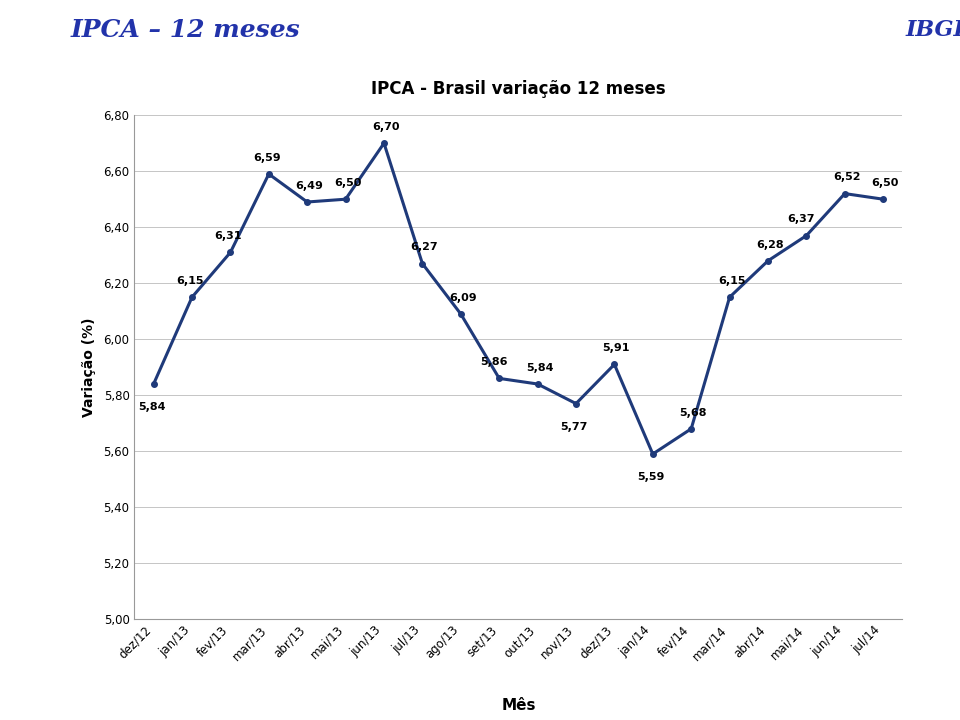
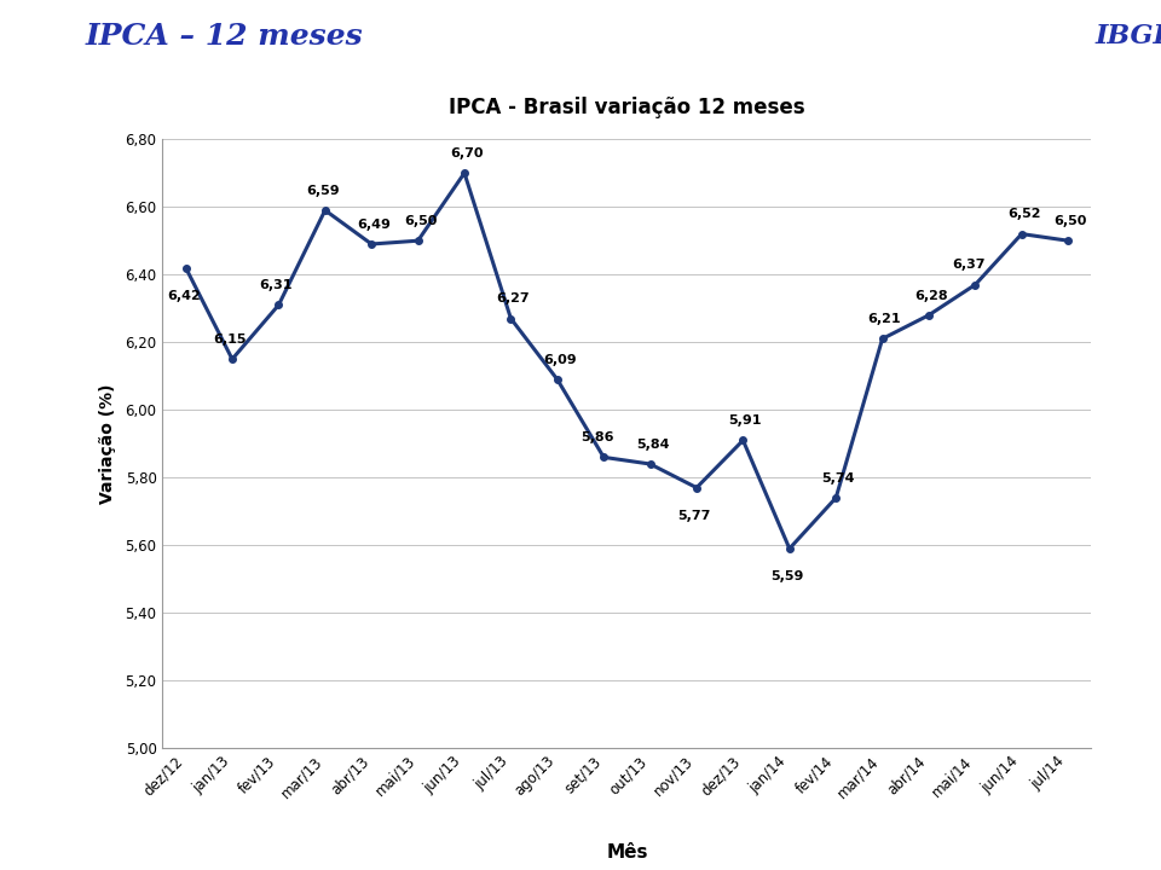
dez/12: 5,84 -> 6,42
fev/14: 5,68 -> 5,74
mar/14: 6,15 -> 6,21
